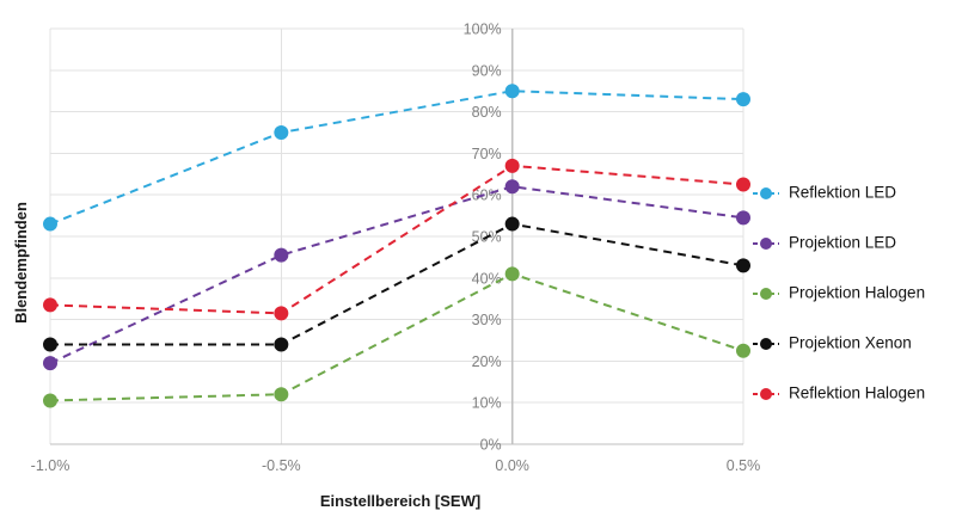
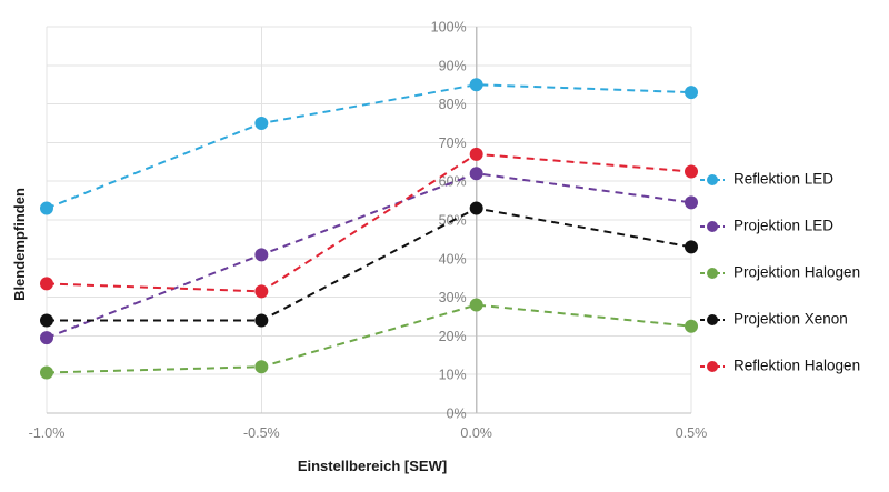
Projektion LED/-0.5%: 46% -> 41%
Projektion Halogen/0.0%: 41% -> 28%
